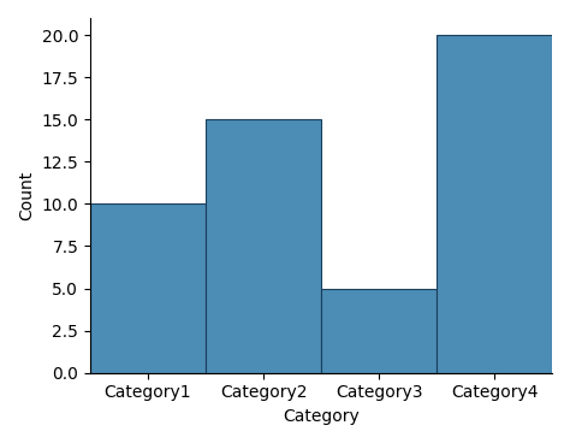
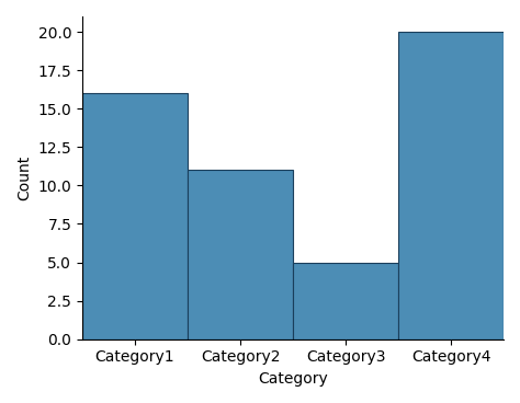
Category1: 10 -> 16
Category2: 15 -> 11
